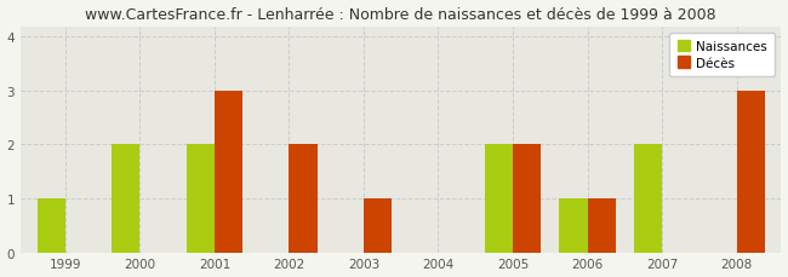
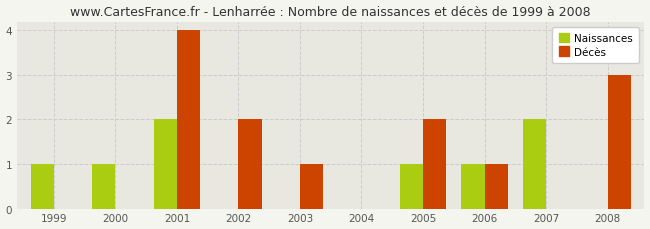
Naissances/2000: 2 -> 1
Décès/2001: 3 -> 4
Naissances/2005: 2 -> 1
